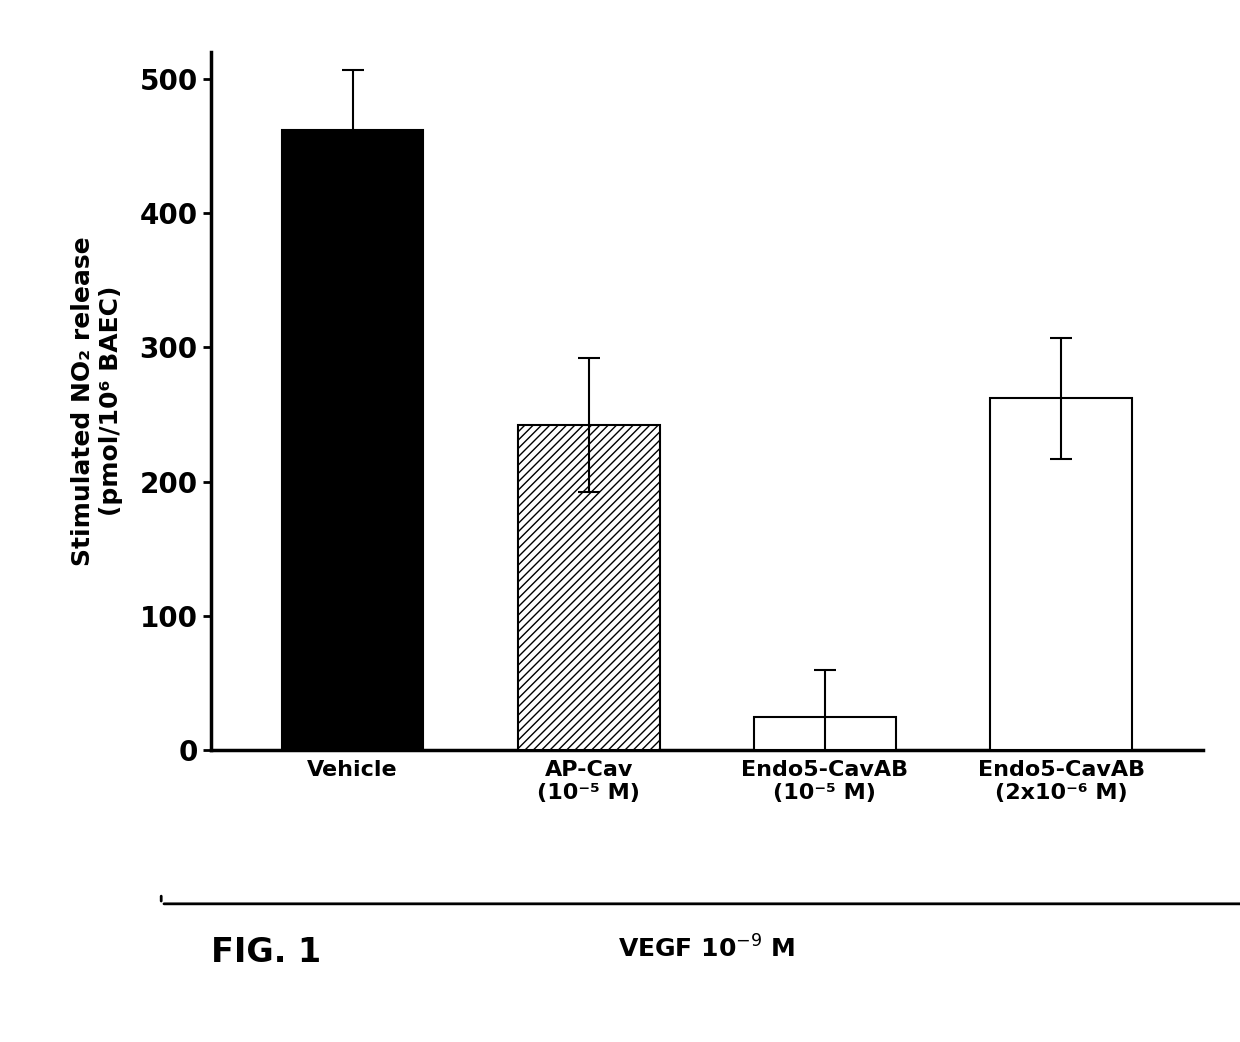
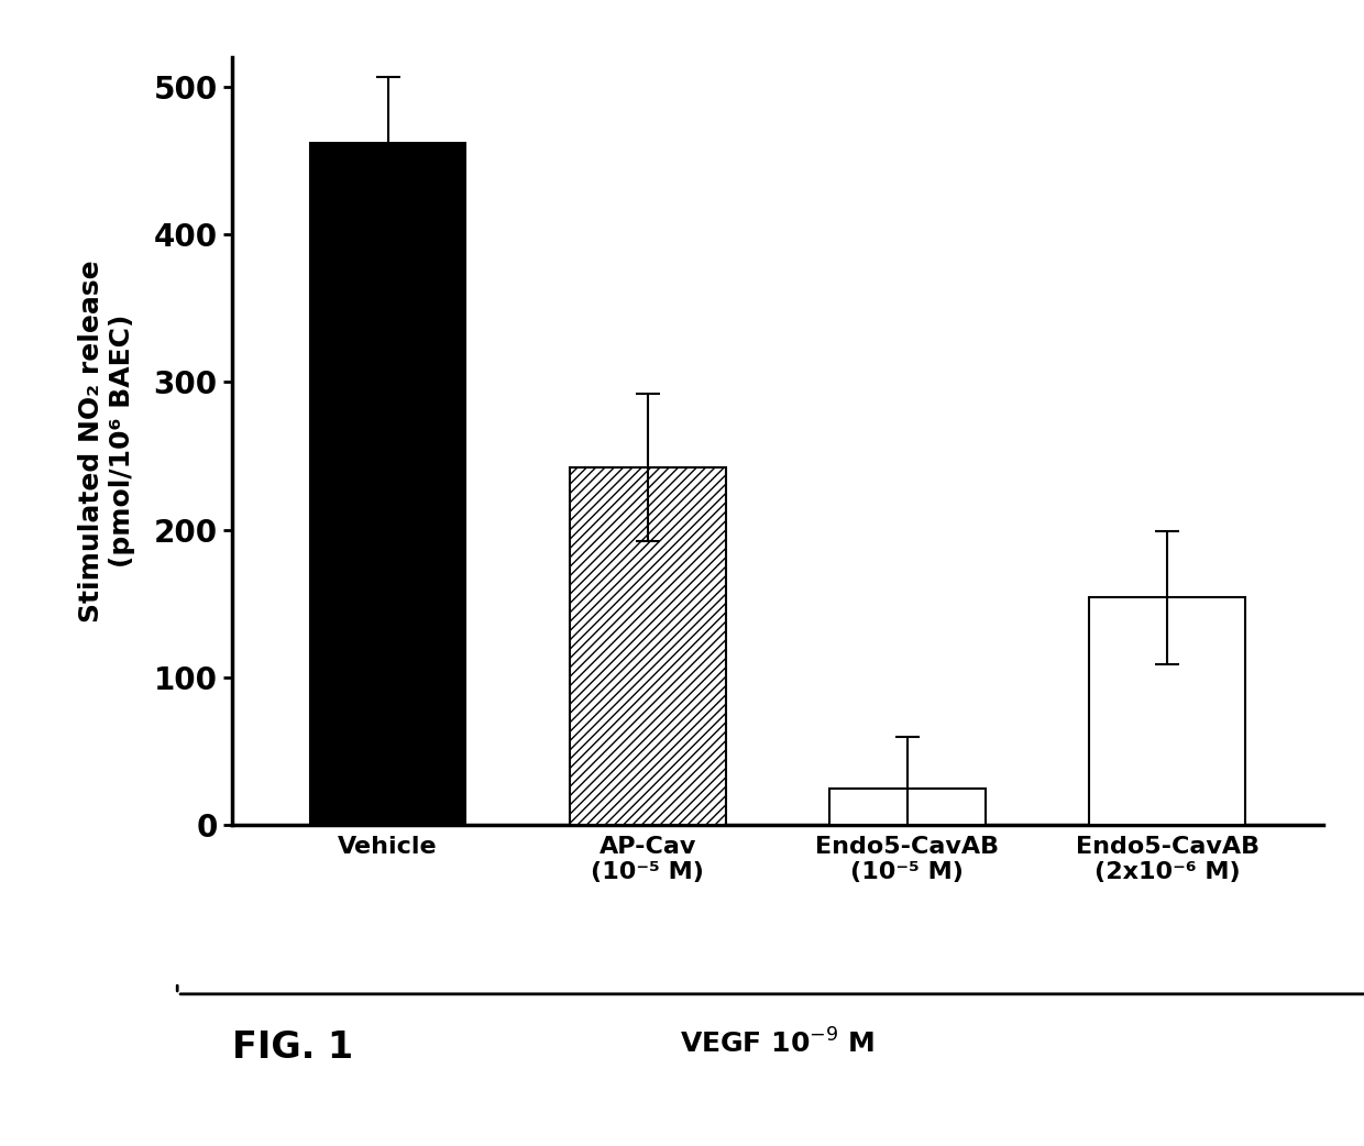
Endo5-CavAB (2x10⁻⁶ M): 262 -> 154
